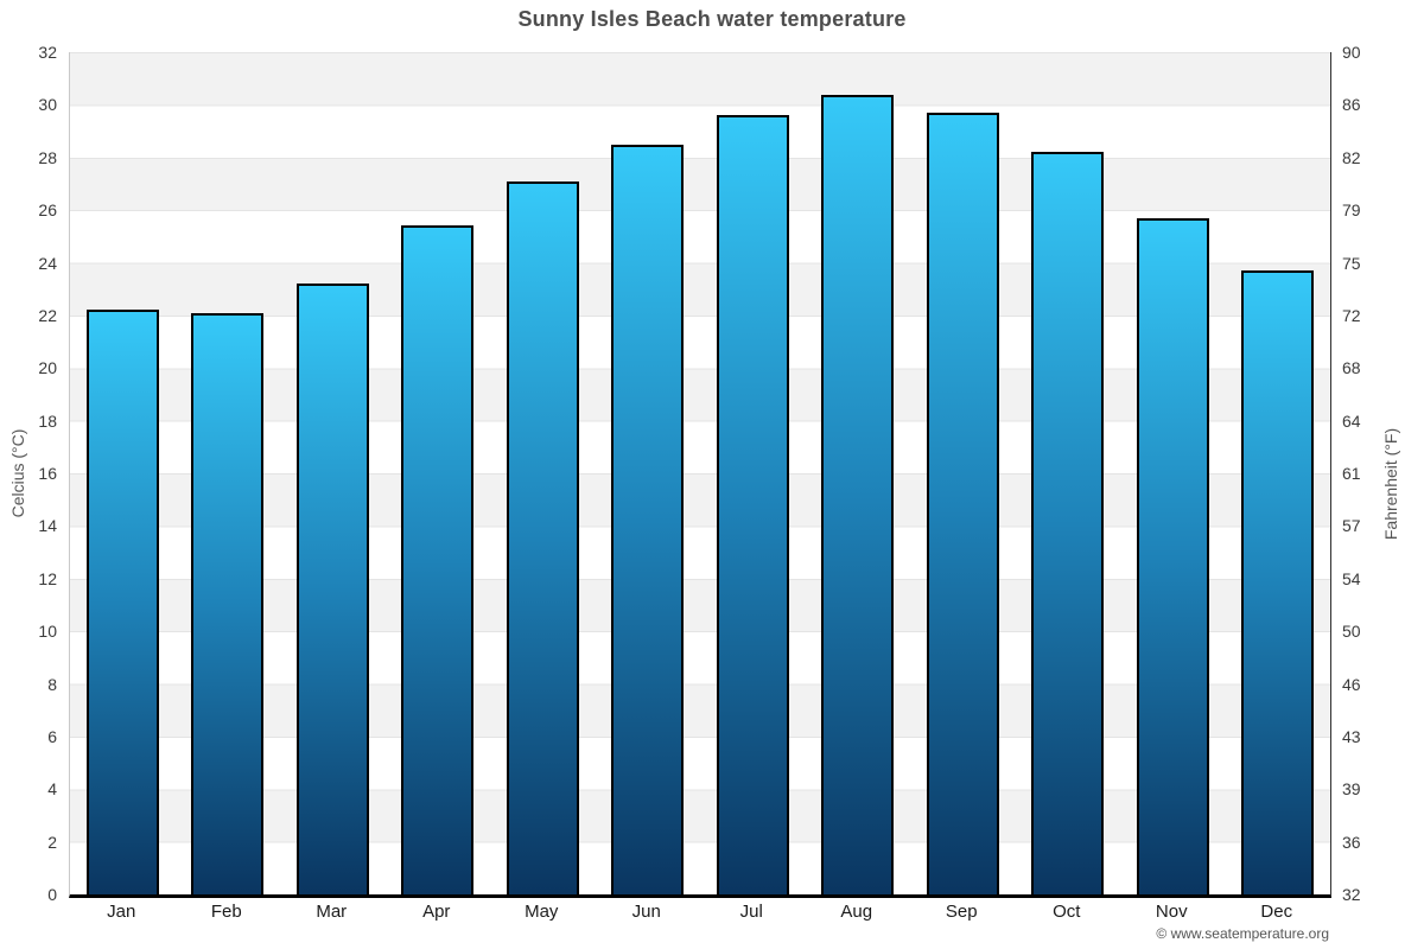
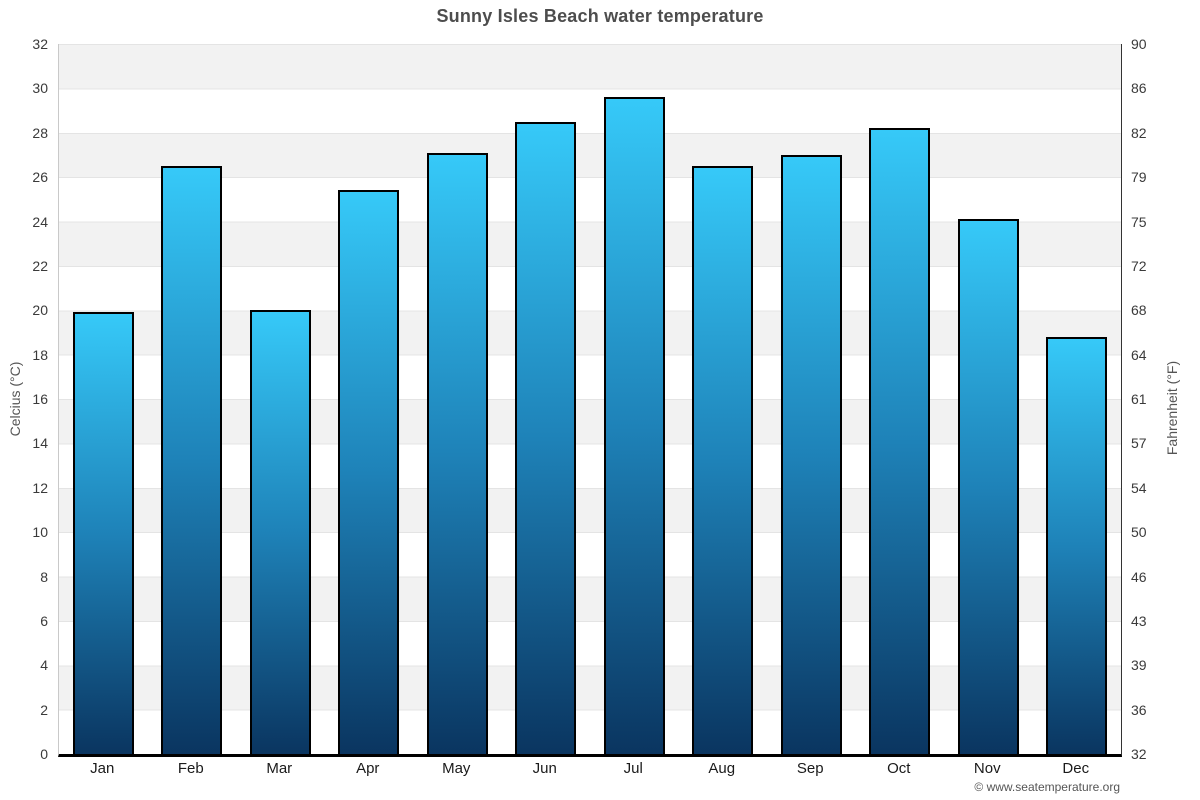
Jan: 22.2 -> 19.9
Feb: 22.1 -> 26.5
Mar: 23.2 -> 20.0
Aug: 30.4 -> 26.5
Sep: 29.7 -> 27.0
Nov: 25.7 -> 24.1
Dec: 23.7 -> 18.8
